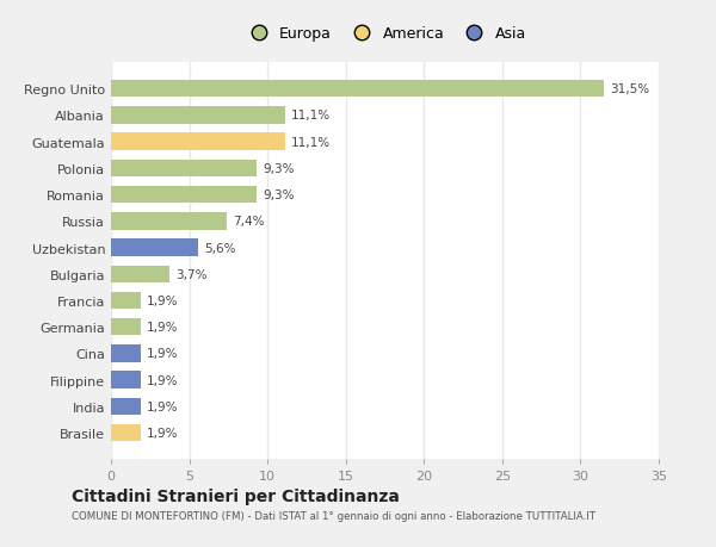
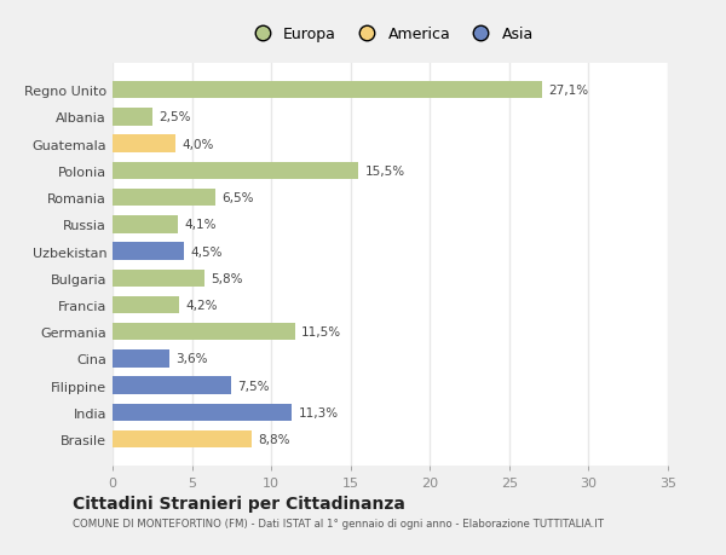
Regno Unito: 31,5% -> 27,1%
Albania: 11,1% -> 2,5%
Guatemala: 11,1% -> 4,0%
Polonia: 9,3% -> 15,5%
Romania: 9,3% -> 6,5%
Russia: 7,4% -> 4,1%
Uzbekistan: 5,6% -> 4,5%
Bulgaria: 3,7% -> 5,8%
Francia: 1,9% -> 4,2%
Germania: 1,9% -> 11,5%
Cina: 1,9% -> 3,6%
Filippine: 1,9% -> 7,5%
India: 1,9% -> 11,3%
Brasile: 1,9% -> 8,8%
